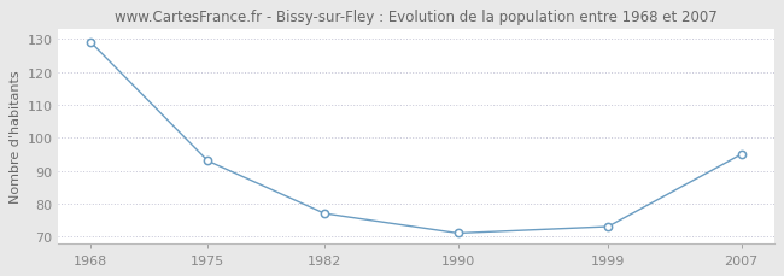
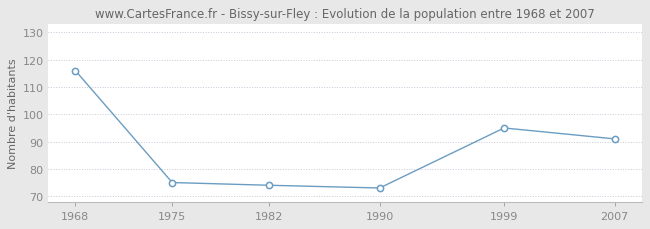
1968: 129 -> 116
1975: 93 -> 75
1982: 77 -> 74
1990: 71 -> 73
1999: 73 -> 95
2007: 95 -> 91
